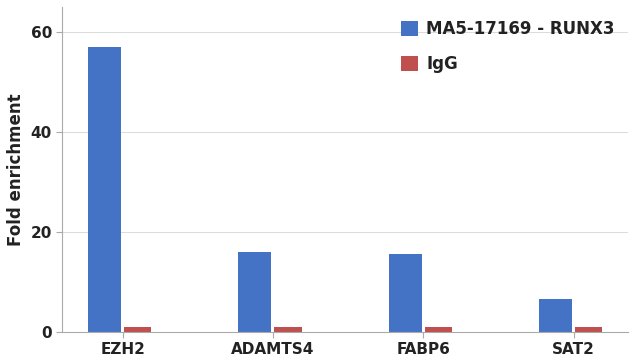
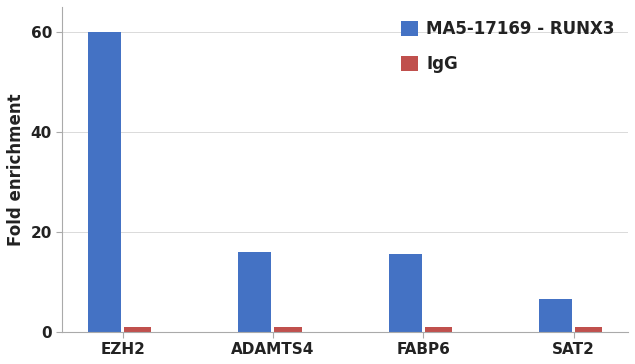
MA5-17169 - RUNX3/EZH2: 57.0 -> 60.0
